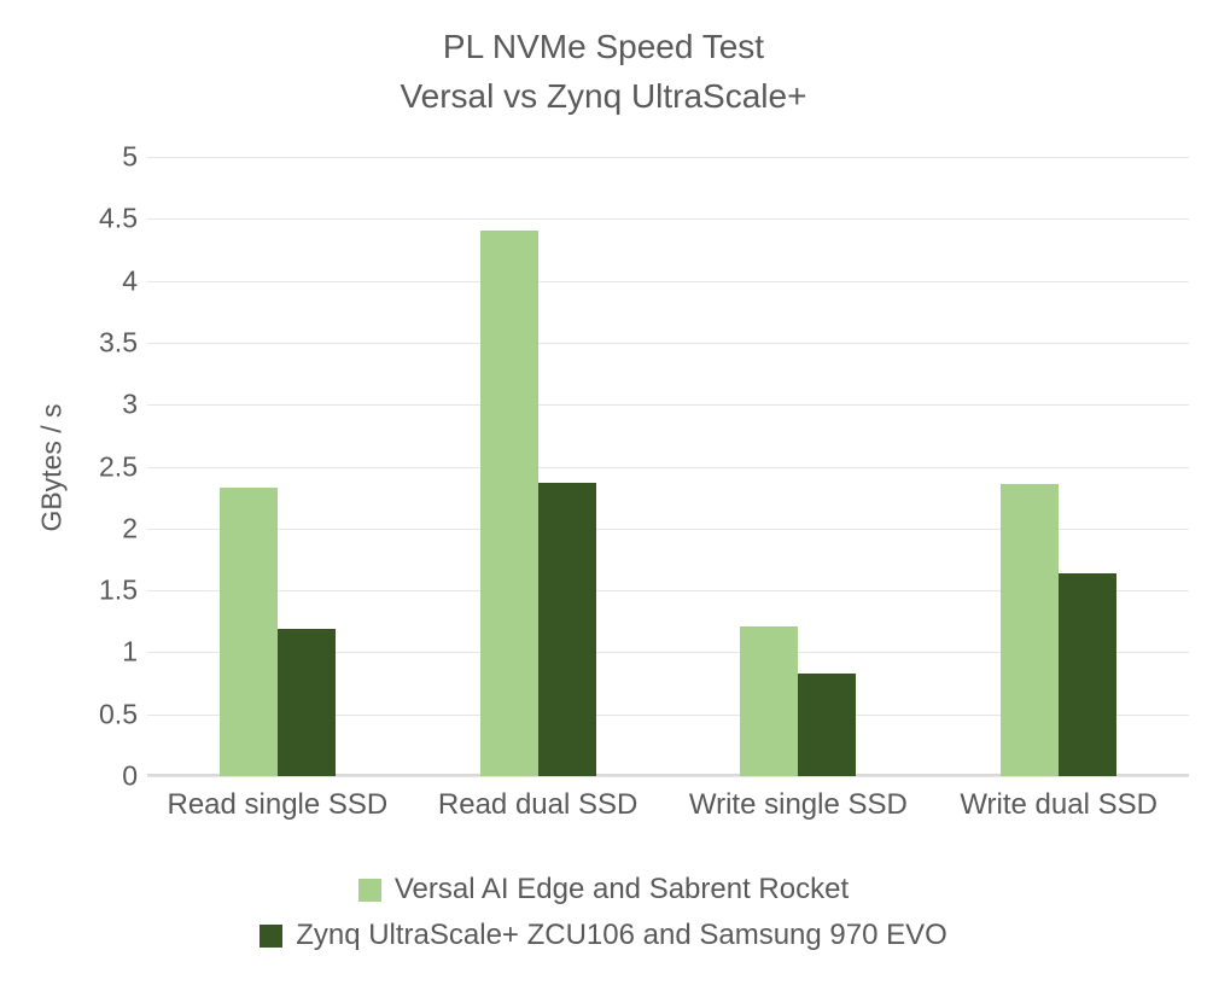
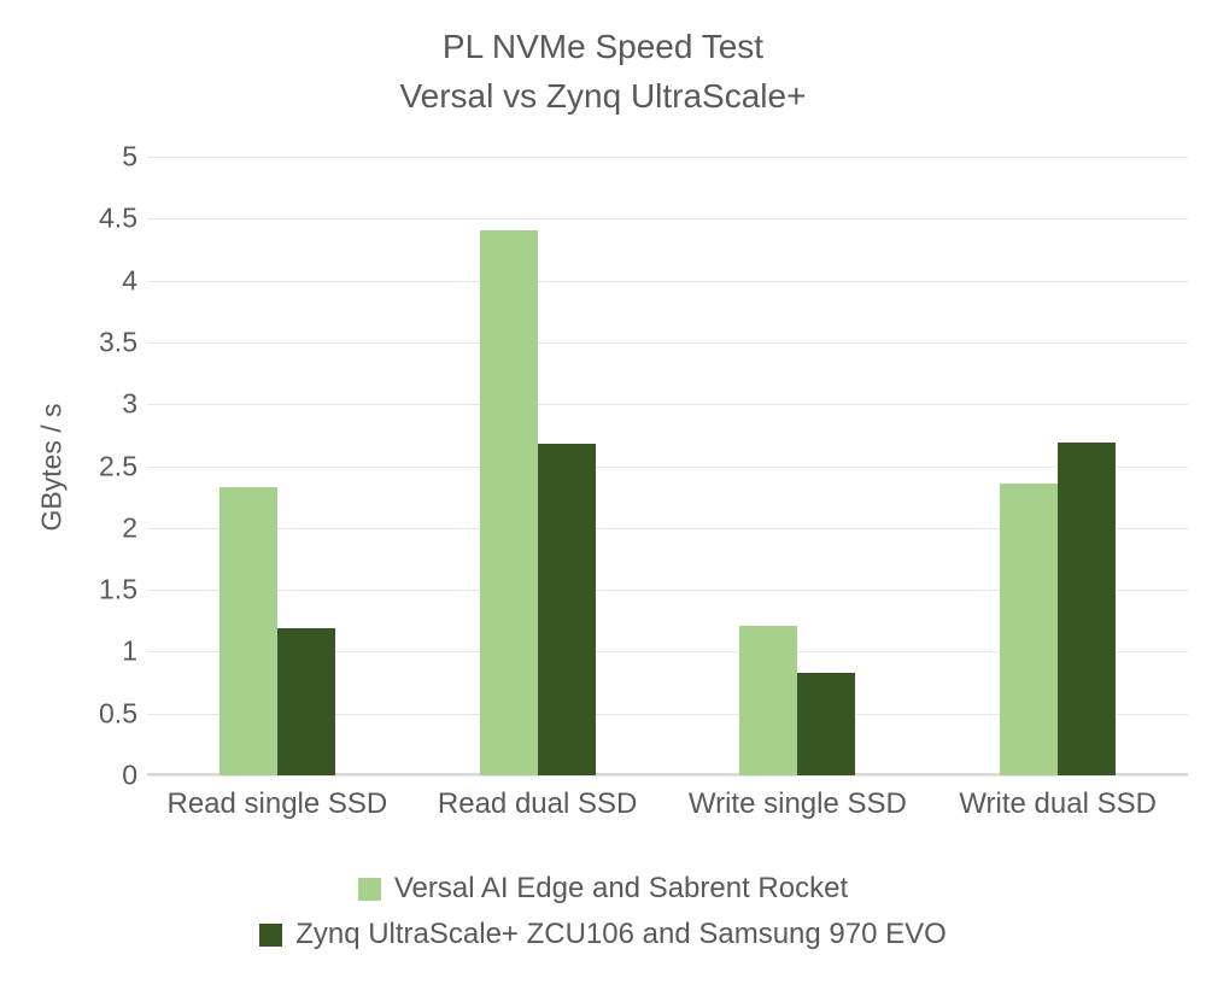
Zynq UltraScale+ ZCU106 and Samsung 970 EVO/Read dual SSD: 2.37 -> 2.68
Zynq UltraScale+ ZCU106 and Samsung 970 EVO/Write dual SSD: 1.64 -> 2.69
